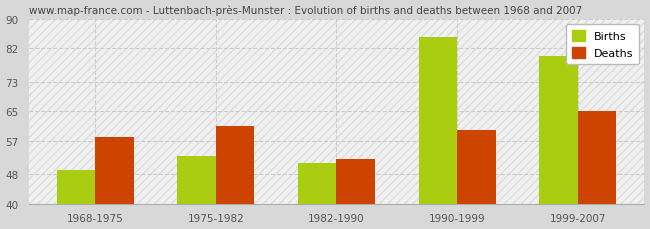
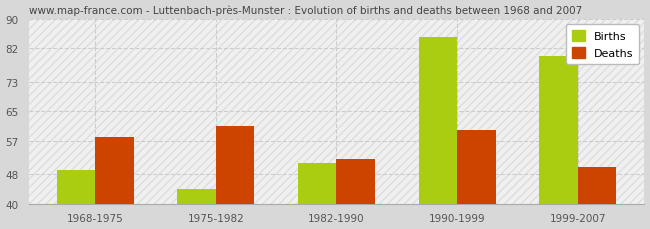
Births/1975-1982: 53 -> 44
Deaths/1999-2007: 65 -> 50
